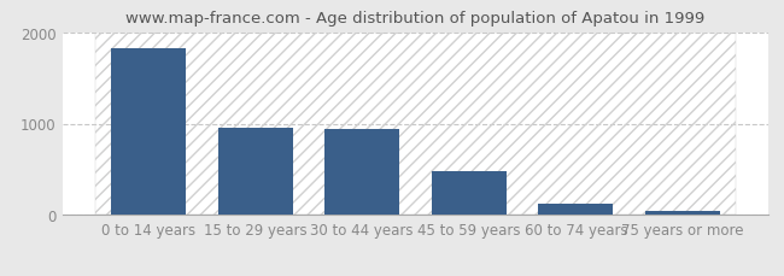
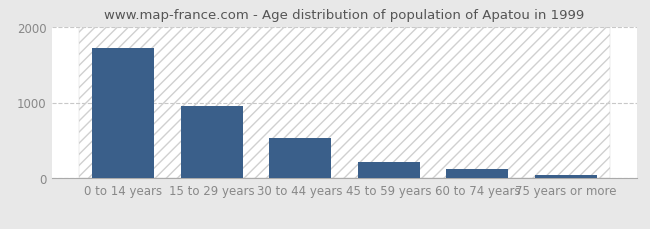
0 to 14 years: 1820 -> 1720
30 to 44 years: 940 -> 530
45 to 59 years: 480 -> 220
